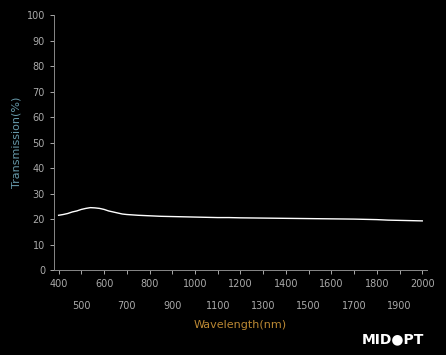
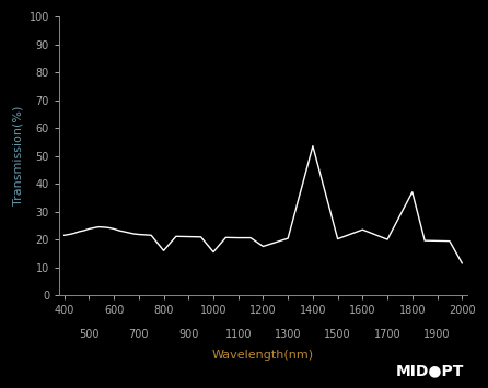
800: 21.3 -> 16.0
1000: 20.8 -> 15.5
1200: 20.5 -> 17.5
1400: 20.3 -> 53.5
1600: 20.1 -> 23.5
1800: 19.8 -> 37.0
2000: 19.3 -> 11.5
